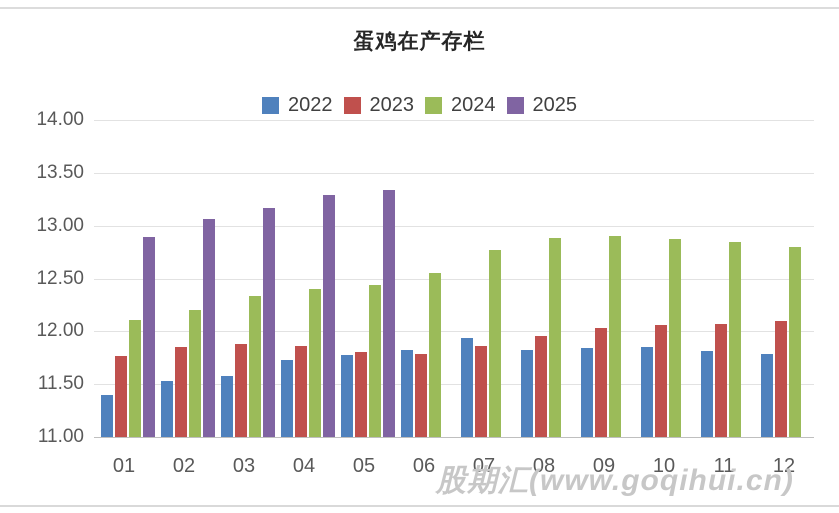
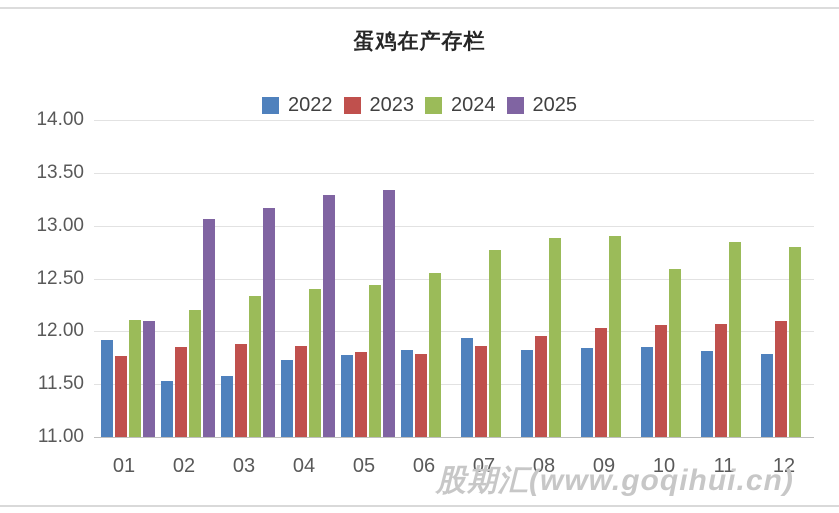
2022/01: 11.40 -> 11.92
2025/01: 12.89 -> 12.10
2024/10: 12.87 -> 12.59
